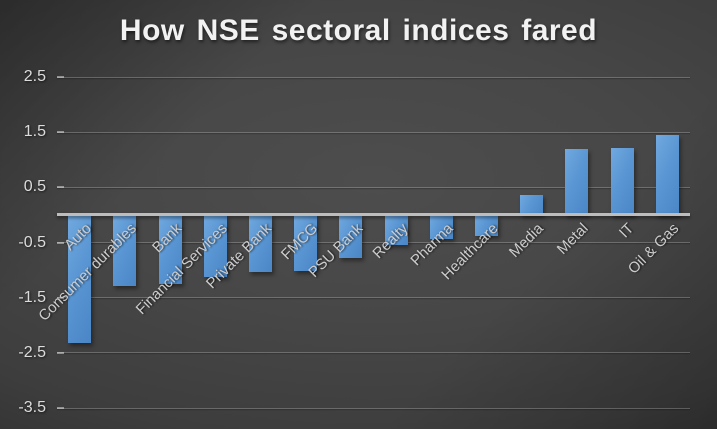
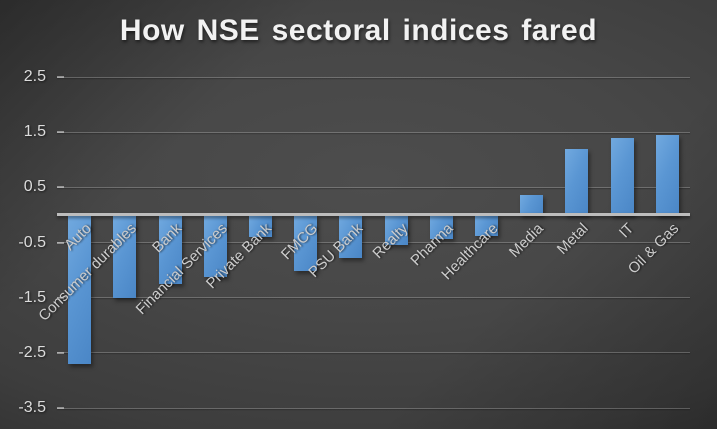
Auto: -2.3 -> -2.7
Consumer durables: -1.3 -> -1.5
Private Bank: -1.0 -> -0.4
IT: 1.2 -> 1.4
